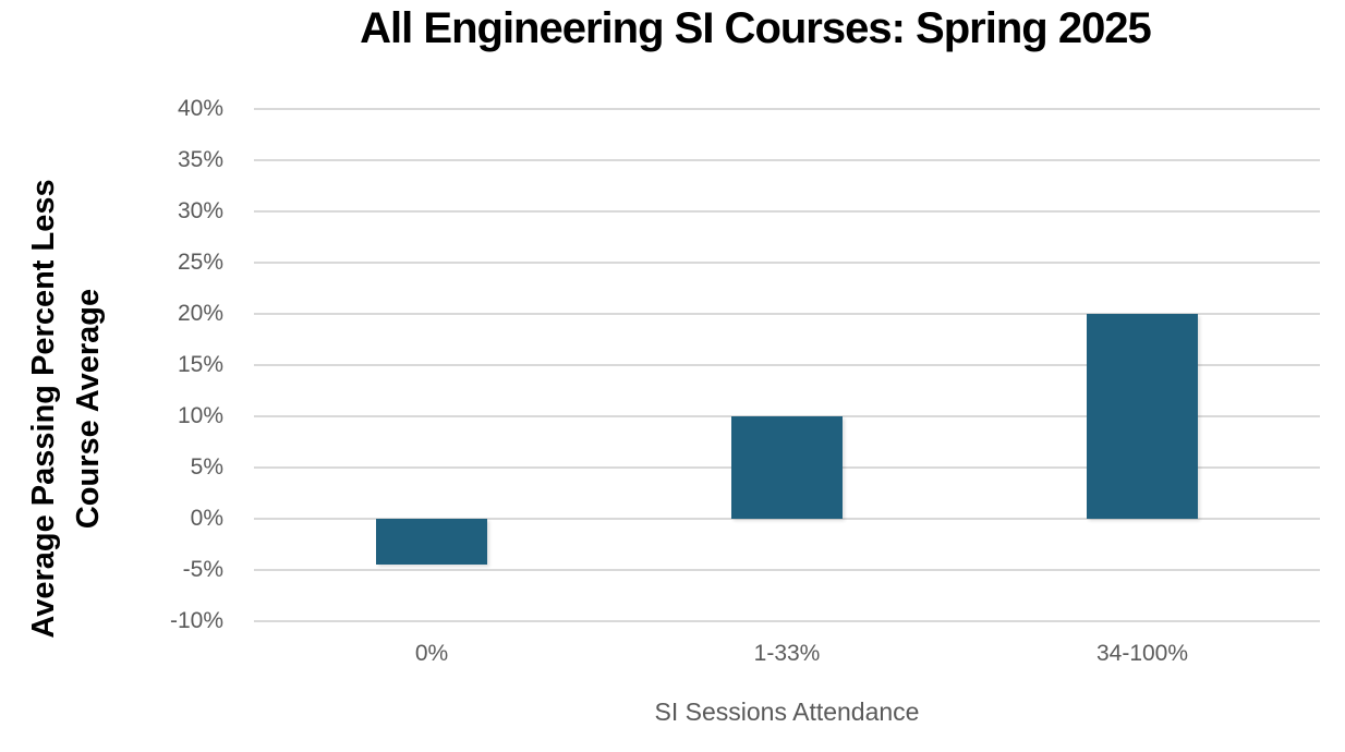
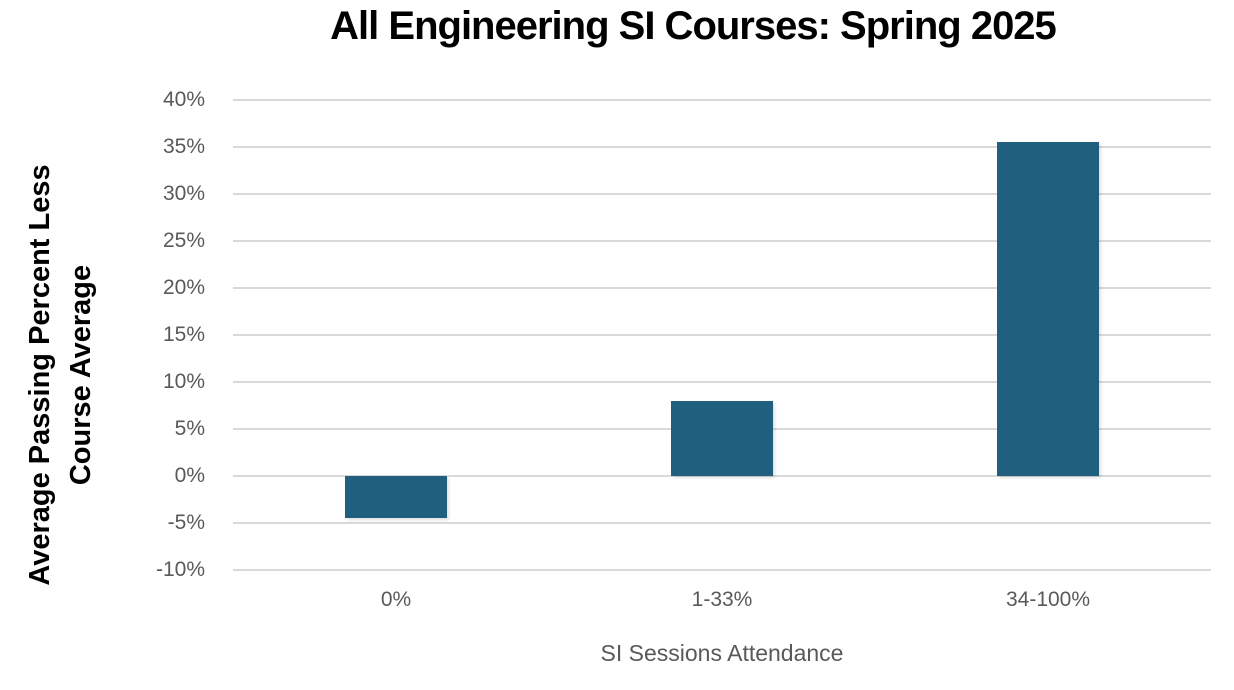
1-33%: 10% -> 8%
34-100%: 20% -> 36%
